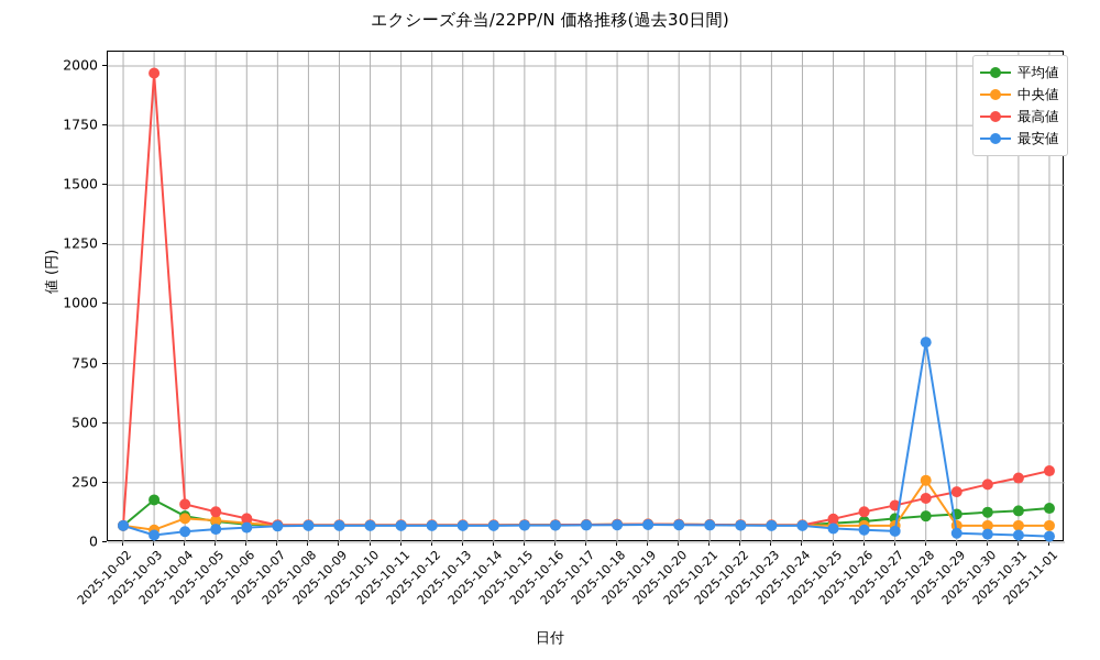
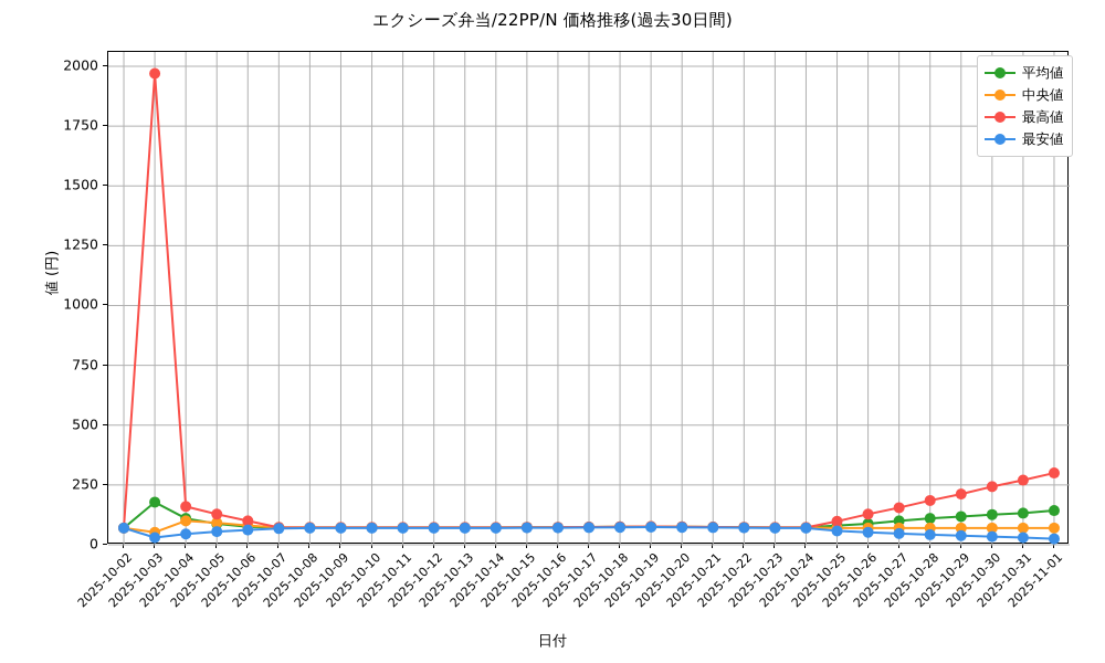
中央値/2025-10-28: 260 -> 70
最安値/2025-10-28: 840 -> 40
